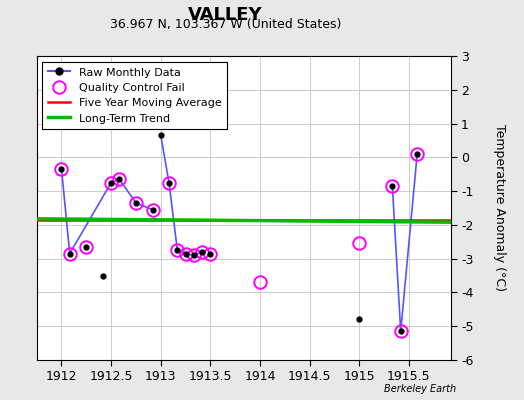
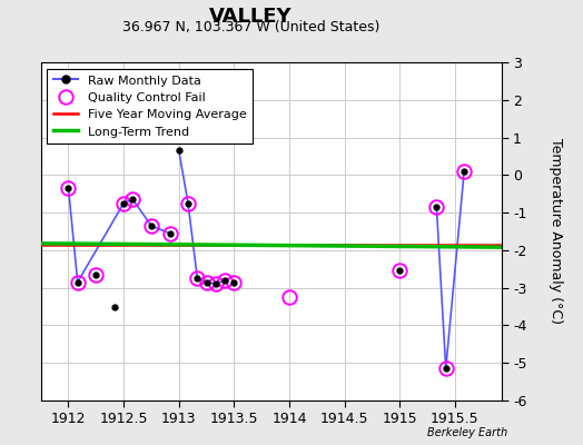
Quality Control Fail/1914: -3.70 -> -3.25
Raw Monthly Data/1915: -4.80 -> -2.55
